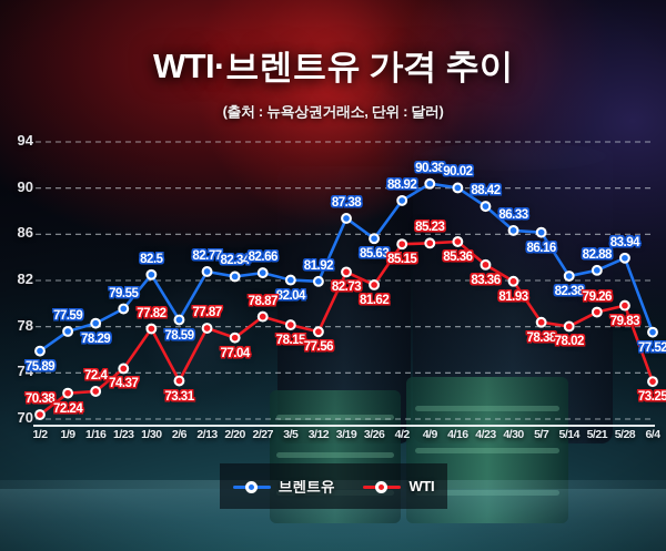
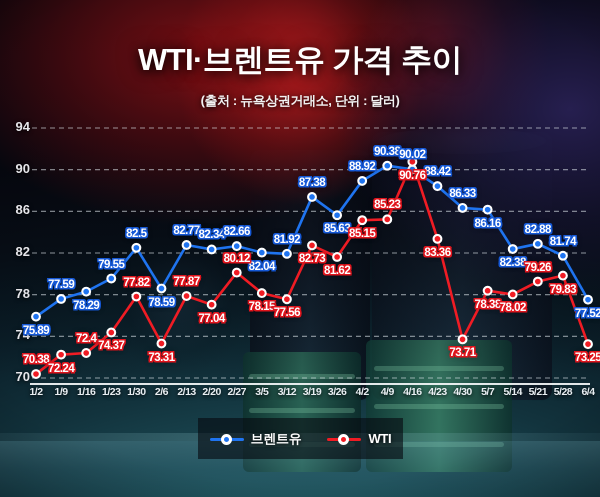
WTI/2/27: 78.87 -> 80.12
WTI/4/16: 85.36 -> 90.76
WTI/4/30: 81.93 -> 73.71
브렌트유/5/28: 83.94 -> 81.74
